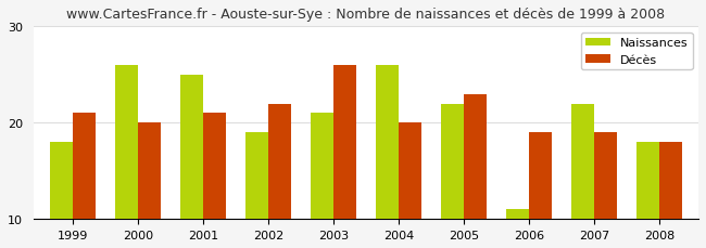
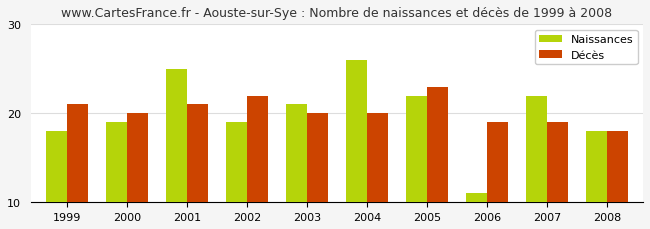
Naissances/2000: 26 -> 19
Décès/2003: 26 -> 20
